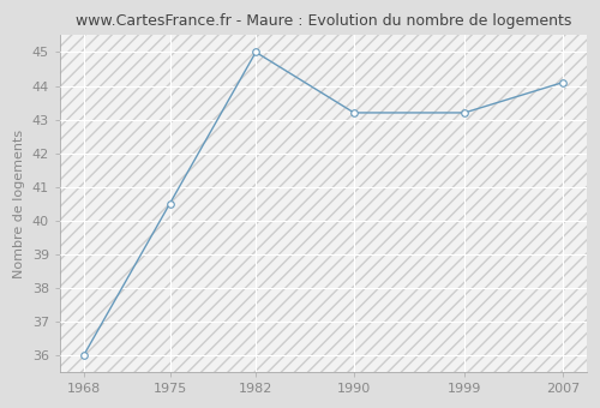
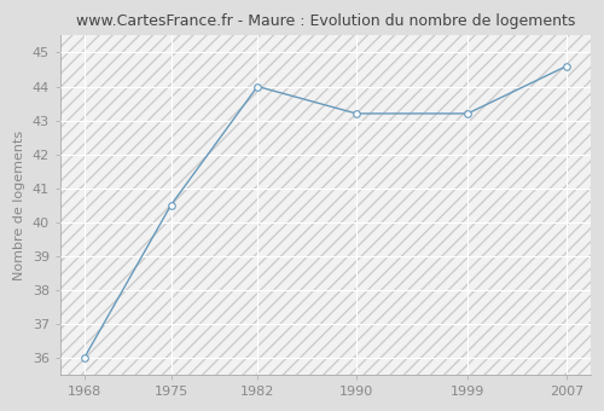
1982: 45.0 -> 44.0
2007: 44.1 -> 44.6
